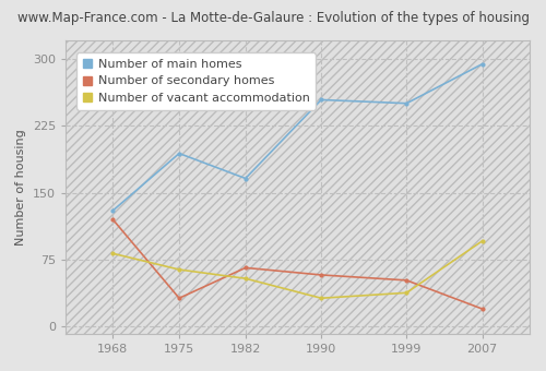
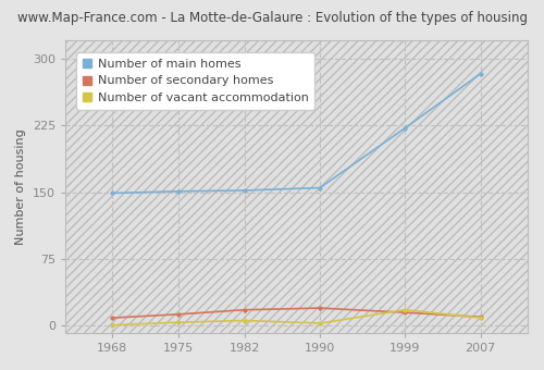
Number of main homes/1968: 130 -> 149
Number of secondary homes/1968: 120 -> 9
Number of vacant accommodation/1968: 82 -> 1
Number of main homes/1975: 194 -> 151
Number of secondary homes/1975: 32 -> 13
Number of vacant accommodation/1975: 64 -> 4
Number of main homes/1982: 166 -> 152
Number of secondary homes/1982: 66 -> 18
Number of vacant accommodation/1982: 54 -> 6
Number of main homes/1990: 254 -> 155
Number of secondary homes/1990: 58 -> 20
Number of vacant accommodation/1990: 32 -> 3
Number of main homes/1999: 250 -> 222
Number of secondary homes/1999: 52 -> 15
Number of vacant accommodation/1999: 38 -> 18
Number of main homes/2007: 294 -> 283
Number of secondary homes/2007: 20 -> 10
Number of vacant accommodation/2007: 96 -> 9
